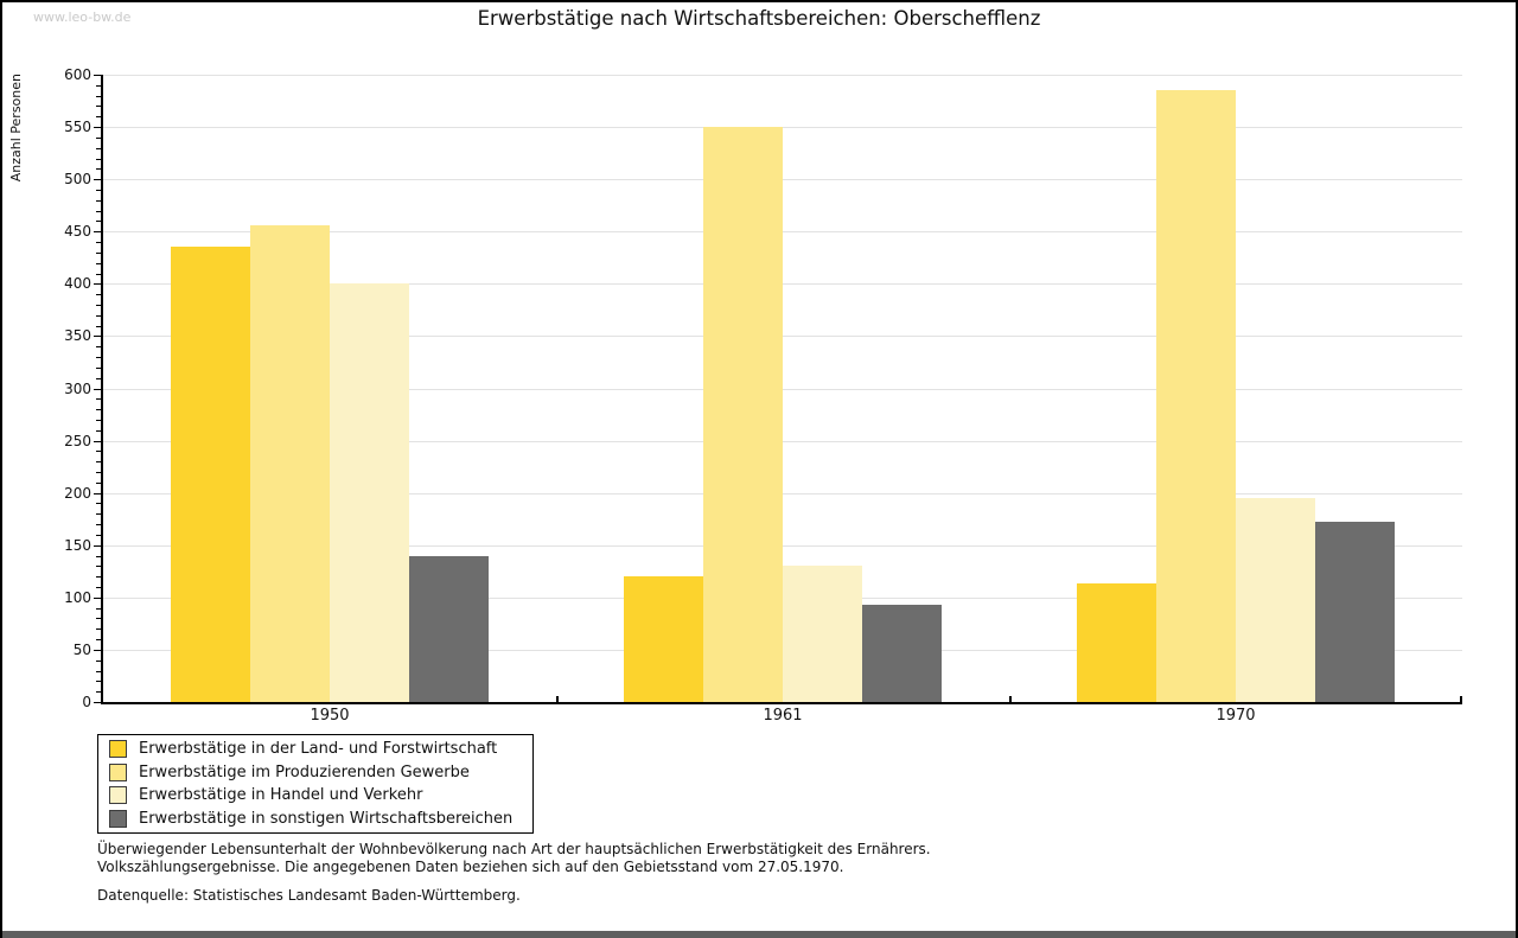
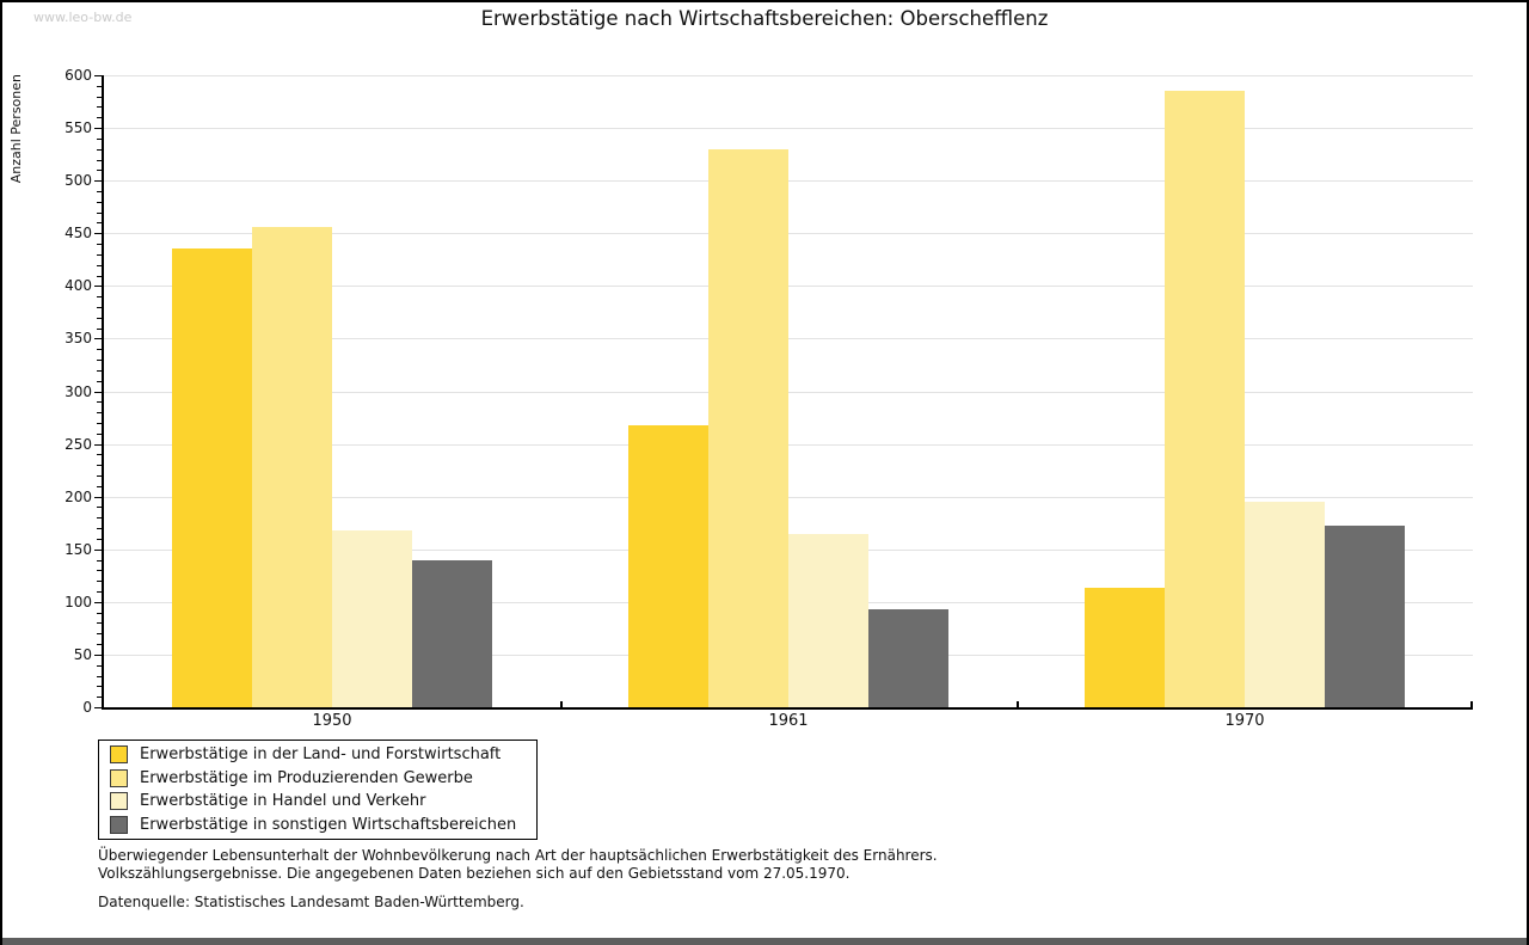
Erwerbstätige in Handel und Verkehr/1950: 400 -> 170
Erwerbstätige in der Land- und Forstwirtschaft/1961: 120 -> 270
Erwerbstätige im Produzierenden Gewerbe/1961: 550 -> 530
Erwerbstätige in Handel und Verkehr/1961: 130 -> 160
